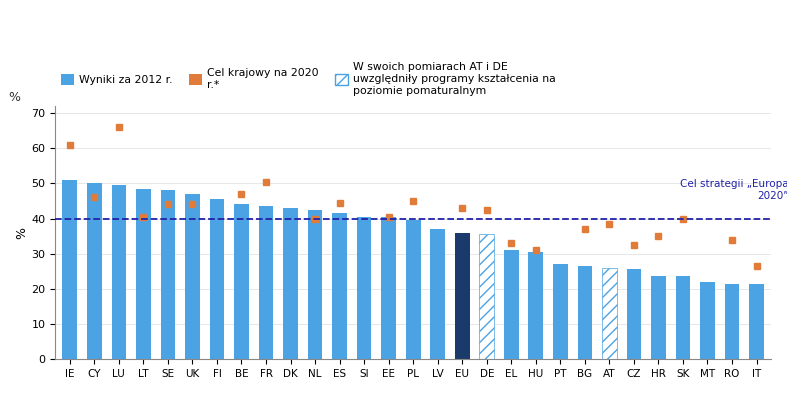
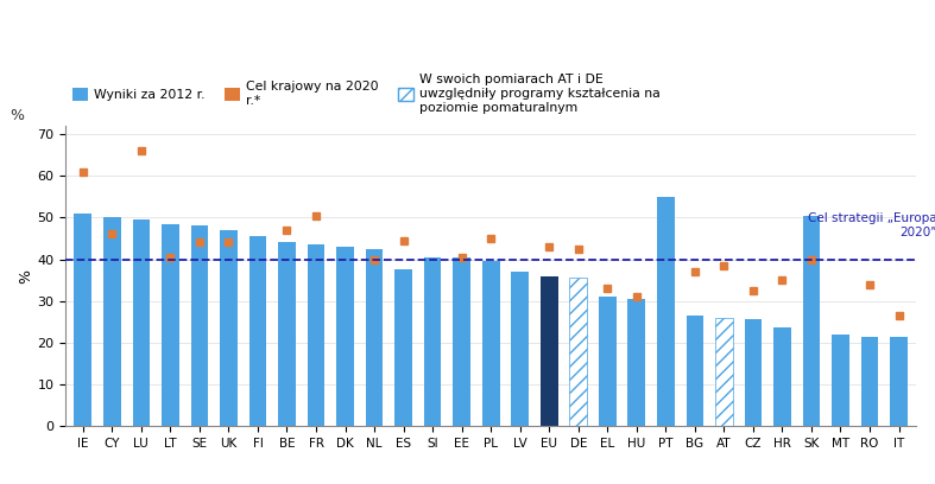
ES: 41.5 -> 37.5
PT: 27.0 -> 55.0
SK: 23.5 -> 50.5
